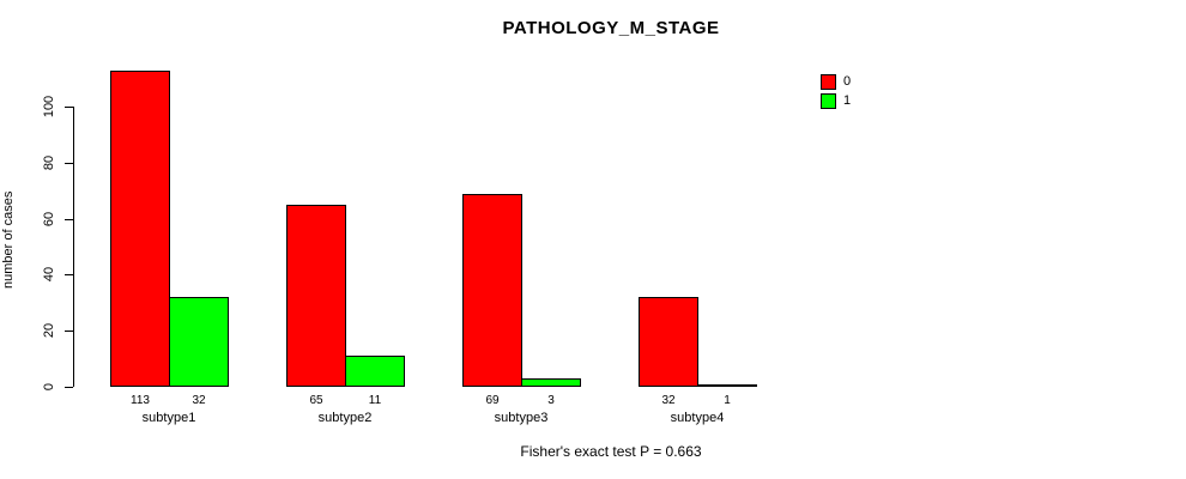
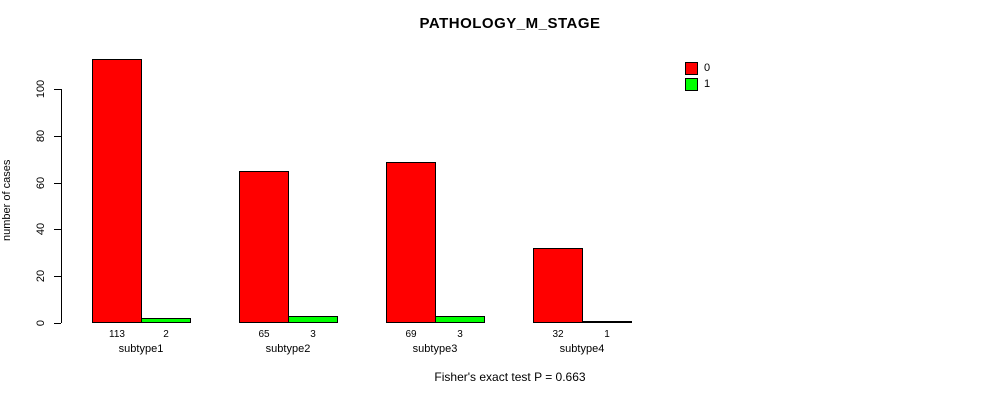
1/subtype1: 32 -> 2
1/subtype2: 11 -> 3
